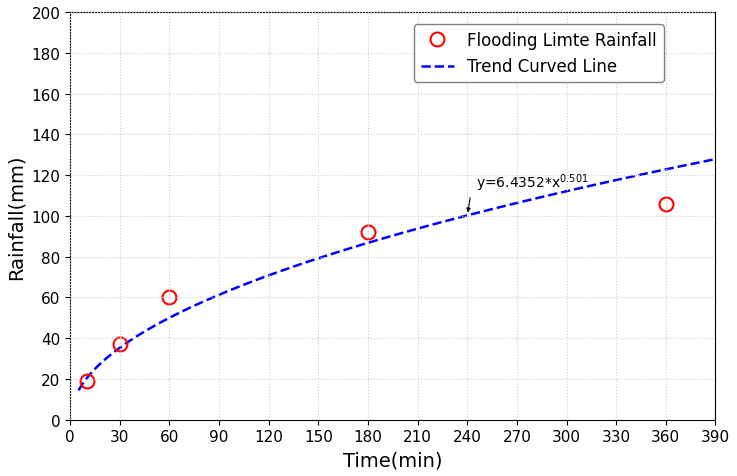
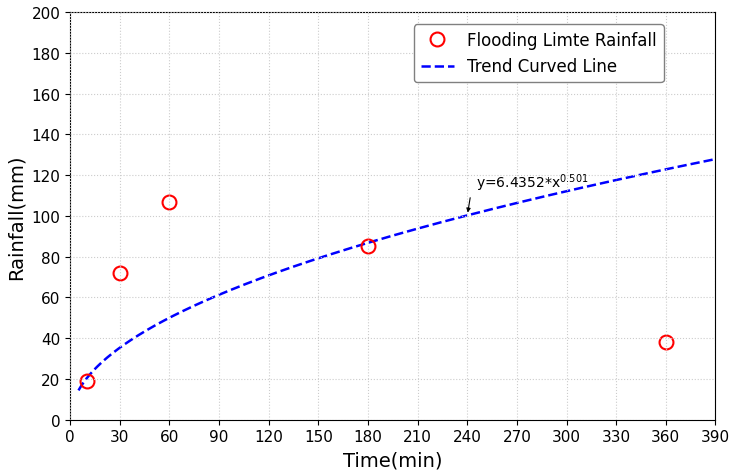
Flooding Limte Rainfall/30: 37 -> 72
Flooding Limte Rainfall/60: 60 -> 107
Flooding Limte Rainfall/180: 92 -> 85
Flooding Limte Rainfall/360: 106 -> 38
